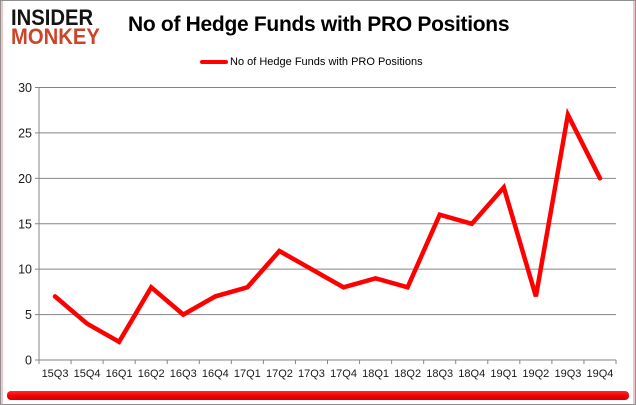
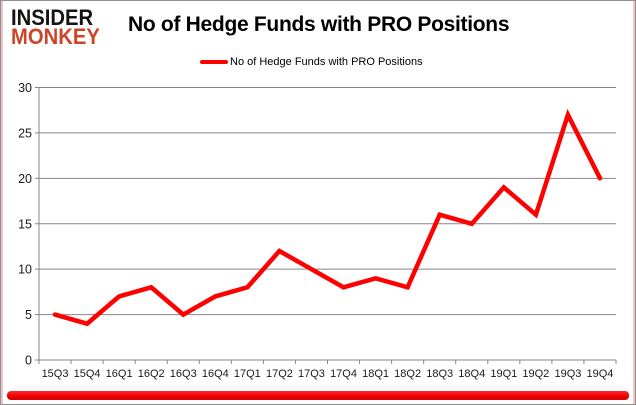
15Q3: 7 -> 5
16Q1: 2 -> 7
19Q2: 7 -> 16
